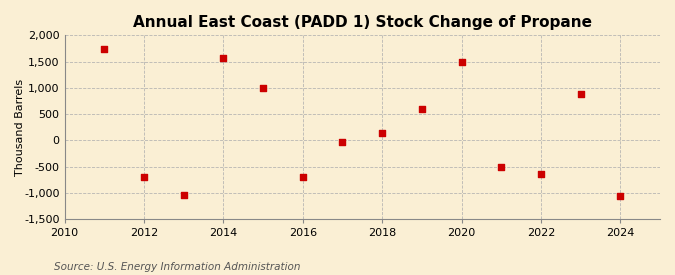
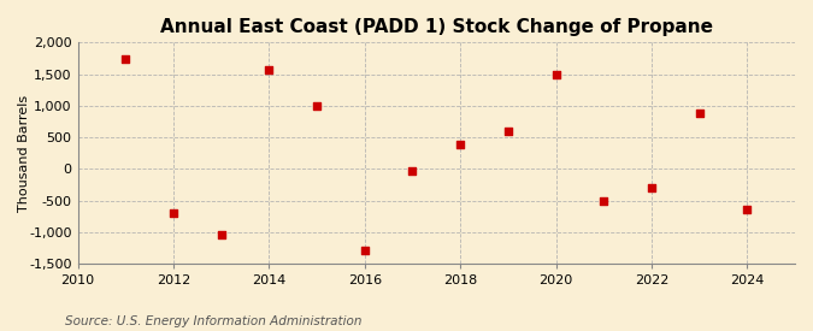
2016: -700 -> -1,300
2018: 130 -> 380
2022: -640 -> -300
2024: -1,060 -> -640
